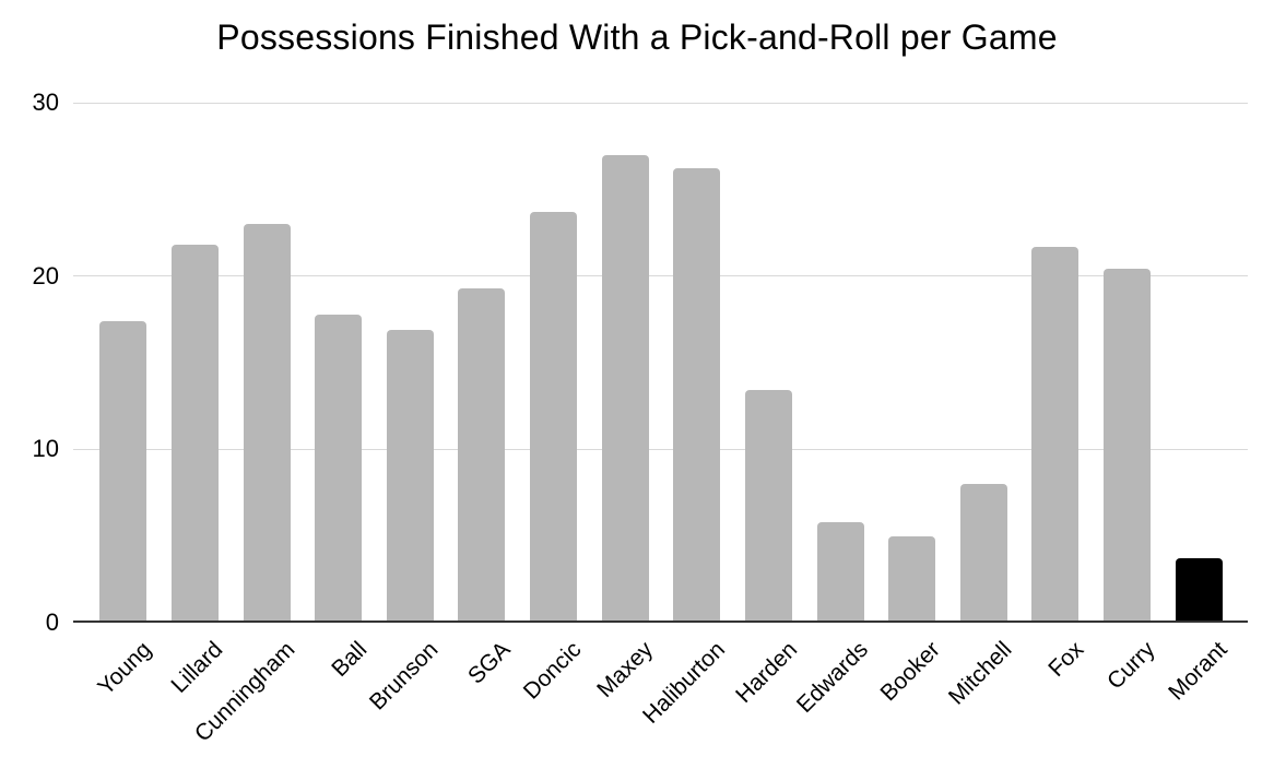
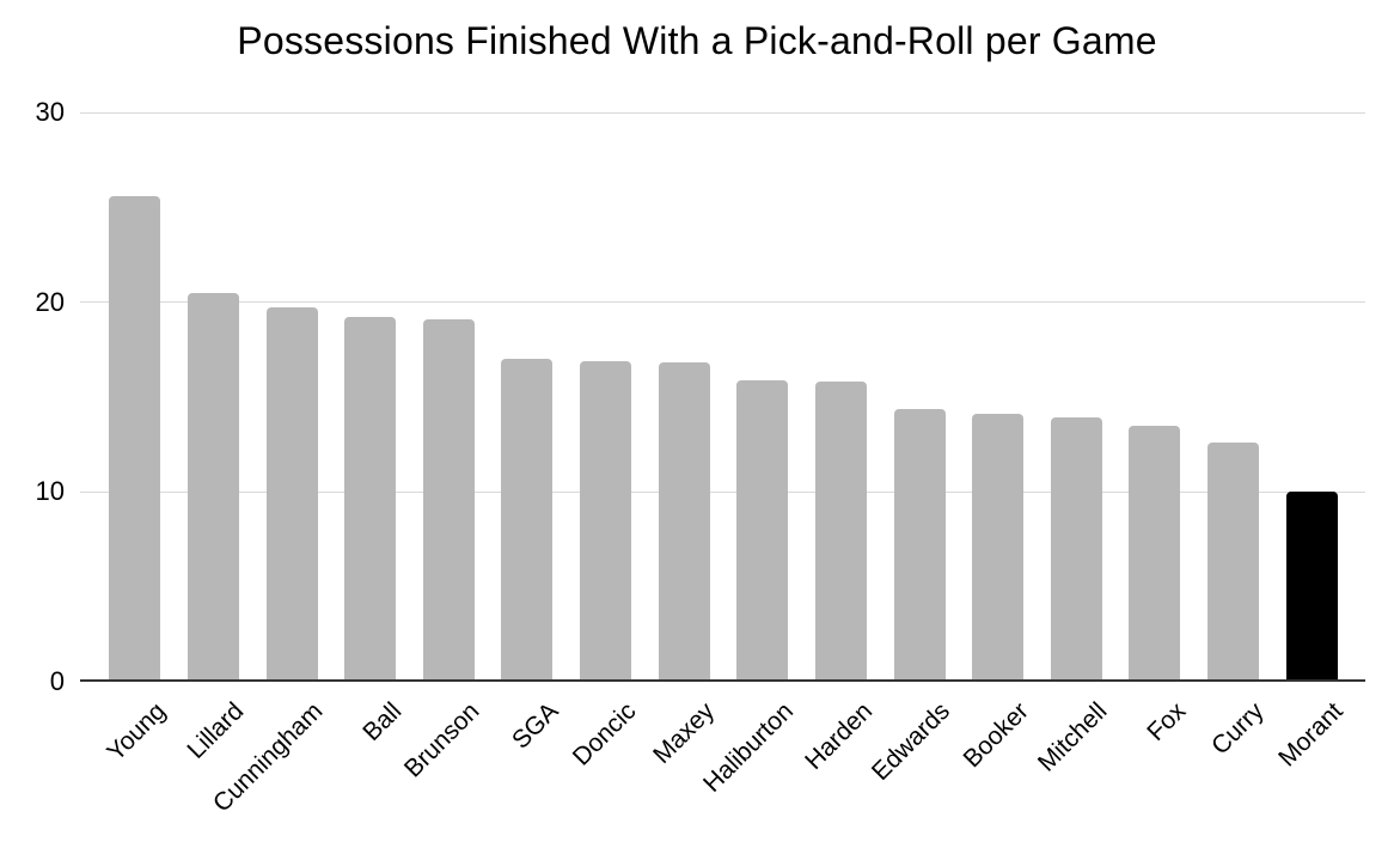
Young: 17.4 -> 25.6
Lillard: 21.8 -> 20.5
Cunningham: 23.0 -> 19.7
Ball: 17.8 -> 19.2
Brunson: 16.9 -> 19.1
SGA: 19.3 -> 17.0
Doncic: 23.7 -> 16.9
Maxey: 27.0 -> 16.8
Haliburton: 26.2 -> 15.9
Harden: 13.4 -> 15.8
Edwards: 5.8 -> 14.4
Booker: 5.0 -> 14.1
Mitchell: 8.0 -> 13.9
Fox: 21.7 -> 13.5
Curry: 20.4 -> 12.6
Morant: 3.7 -> 10.0
